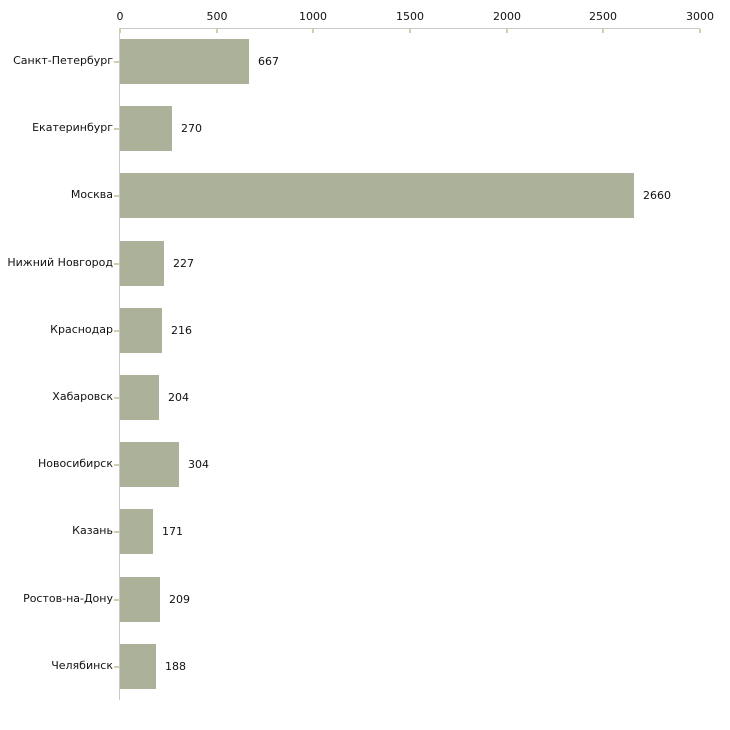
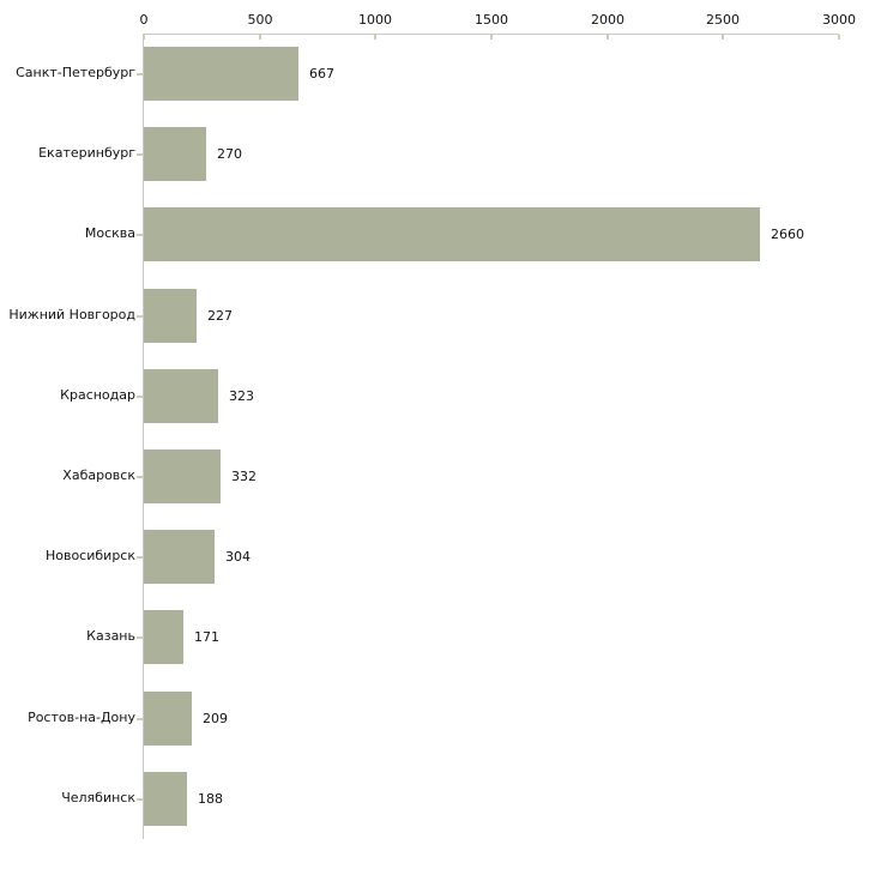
Краснодар: 216 -> 323
Хабаровск: 204 -> 332
